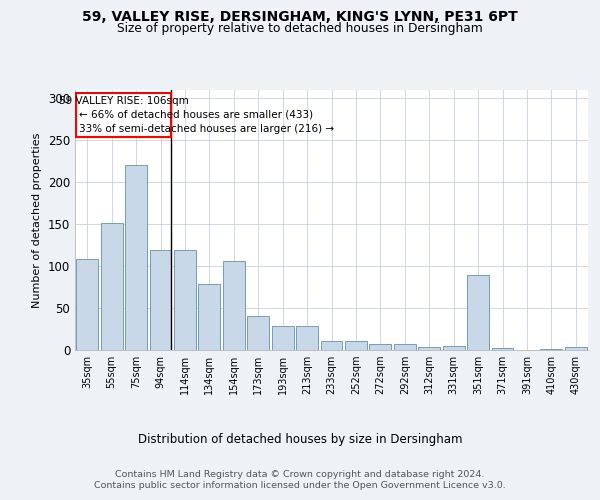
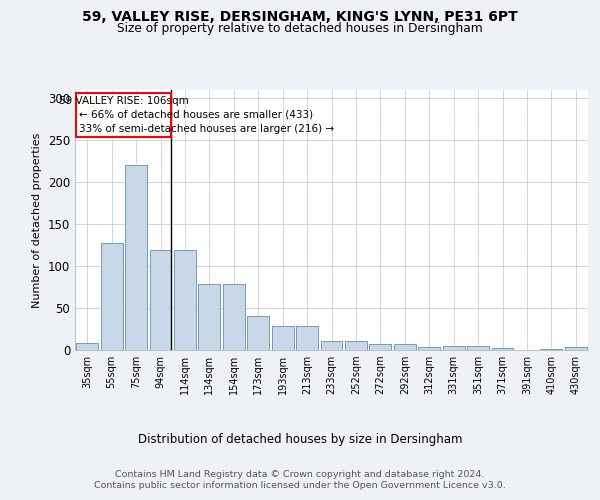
35sqm: 108 -> 8
55sqm: 152 -> 127
154sqm: 106 -> 79
351sqm: 90 -> 5
